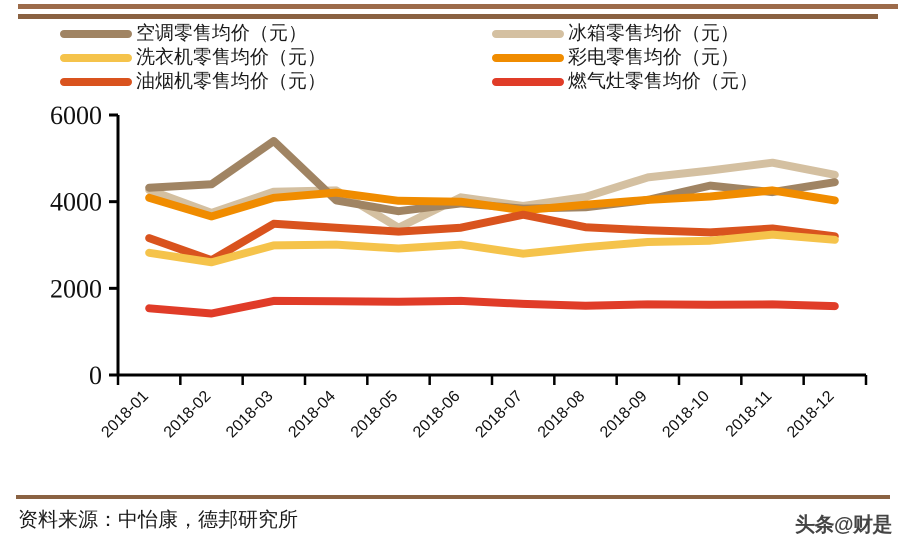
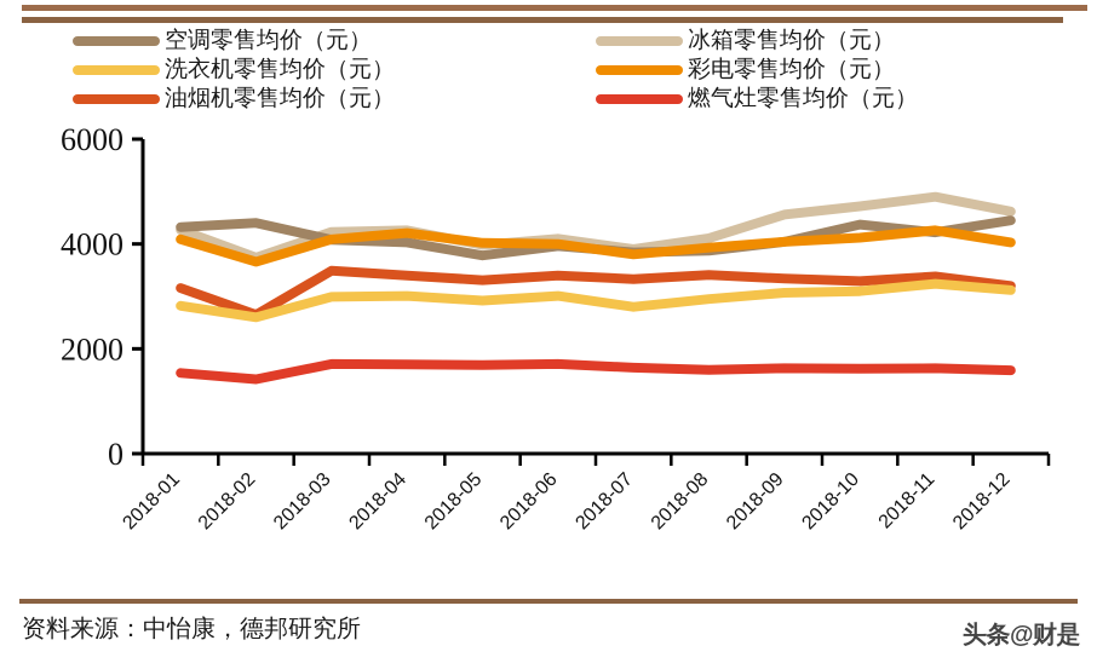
空调零售均价（元）/2018-03: 5400 -> 4100
冰箱零售均价（元）/2018-05: 3400 -> 4000
油烟机零售均价（元）/2018-07: 3700 -> 3300
